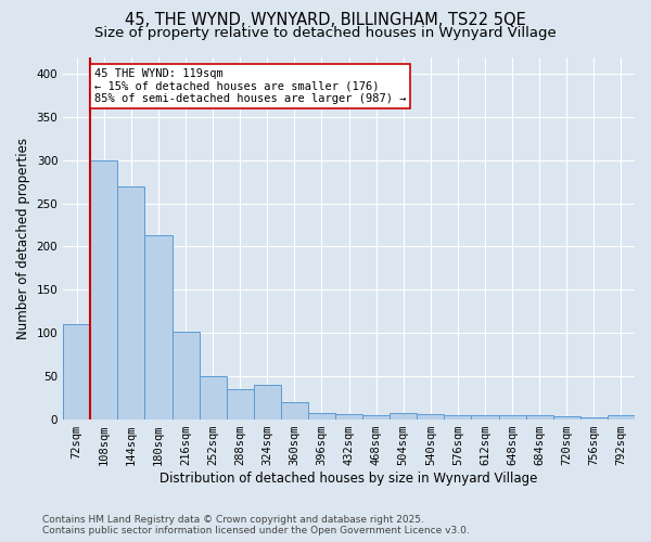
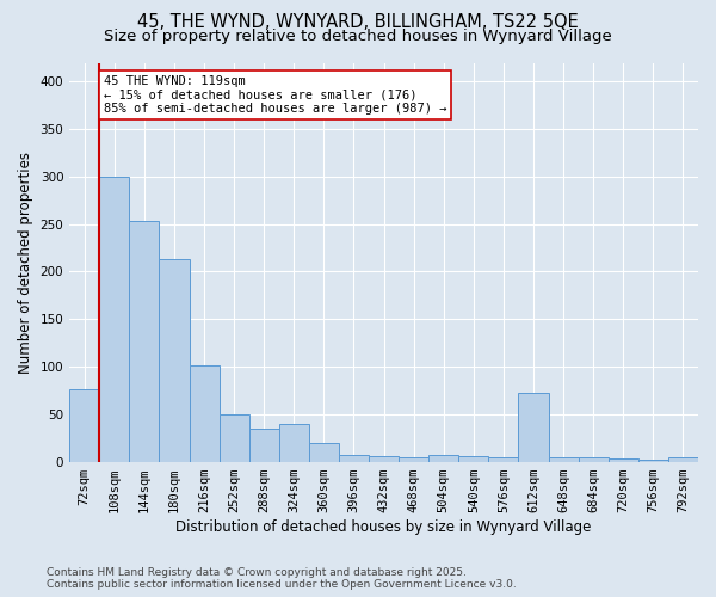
72sqm: 110 -> 76
144sqm: 270 -> 254
612sqm: 5 -> 72
